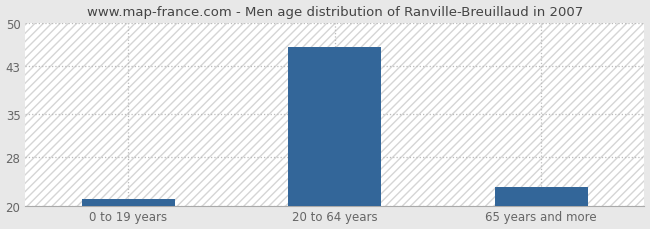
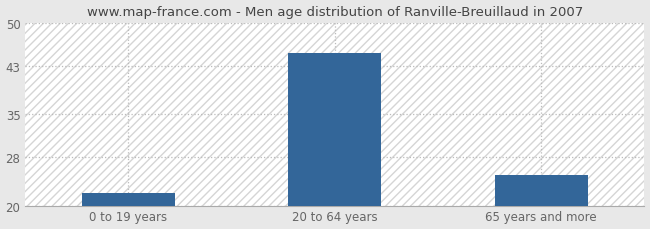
0 to 19 years: 21 -> 22
20 to 64 years: 46 -> 45
65 years and more: 23 -> 25
